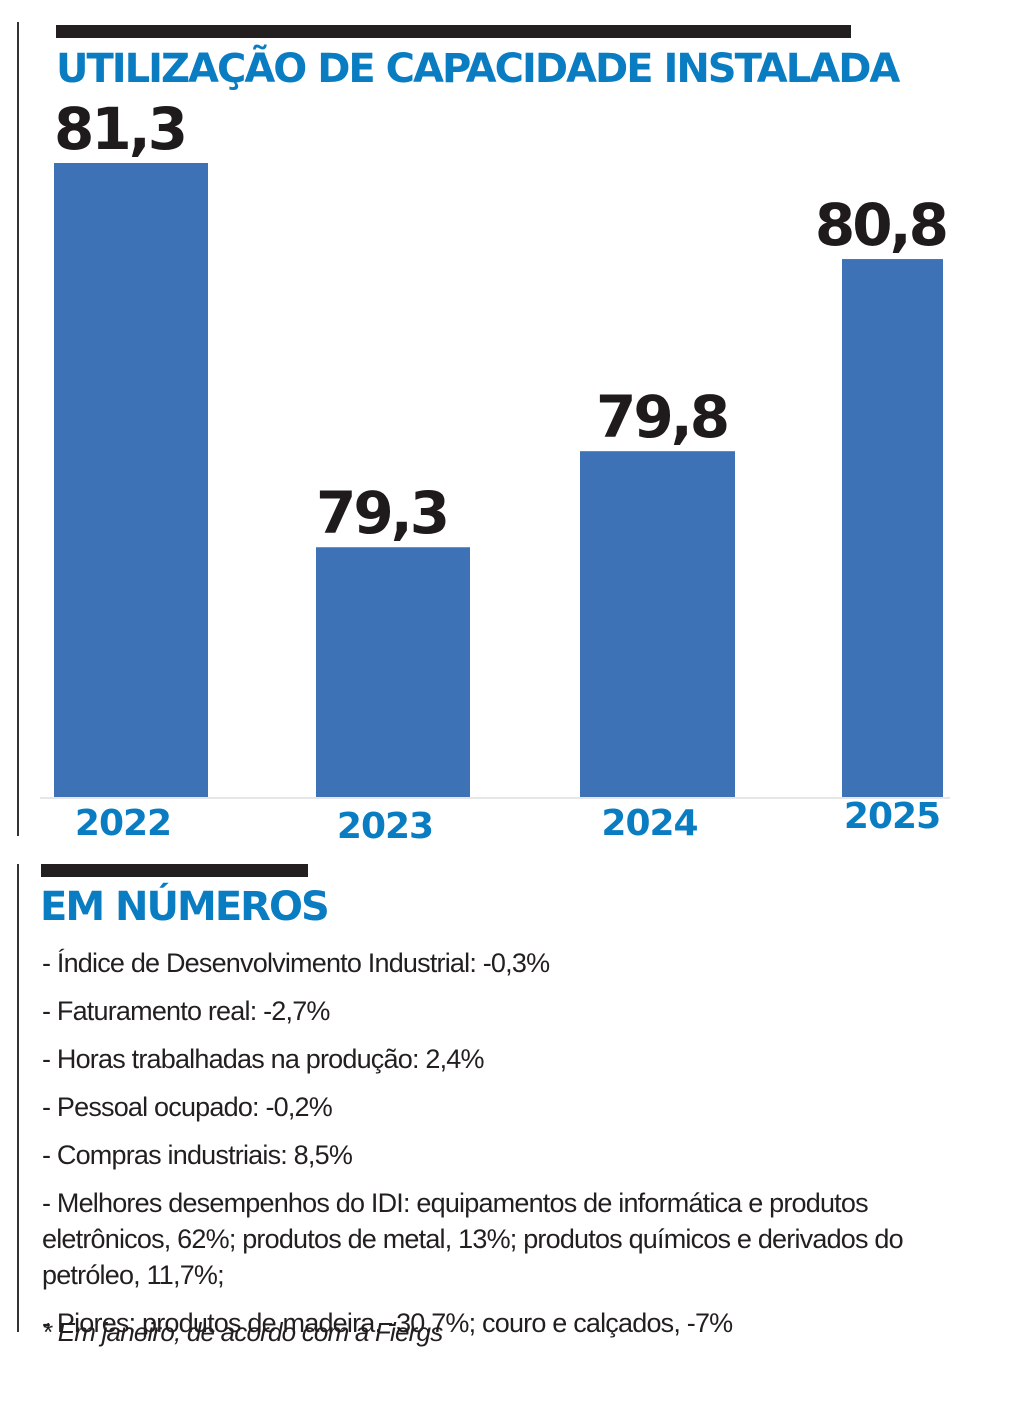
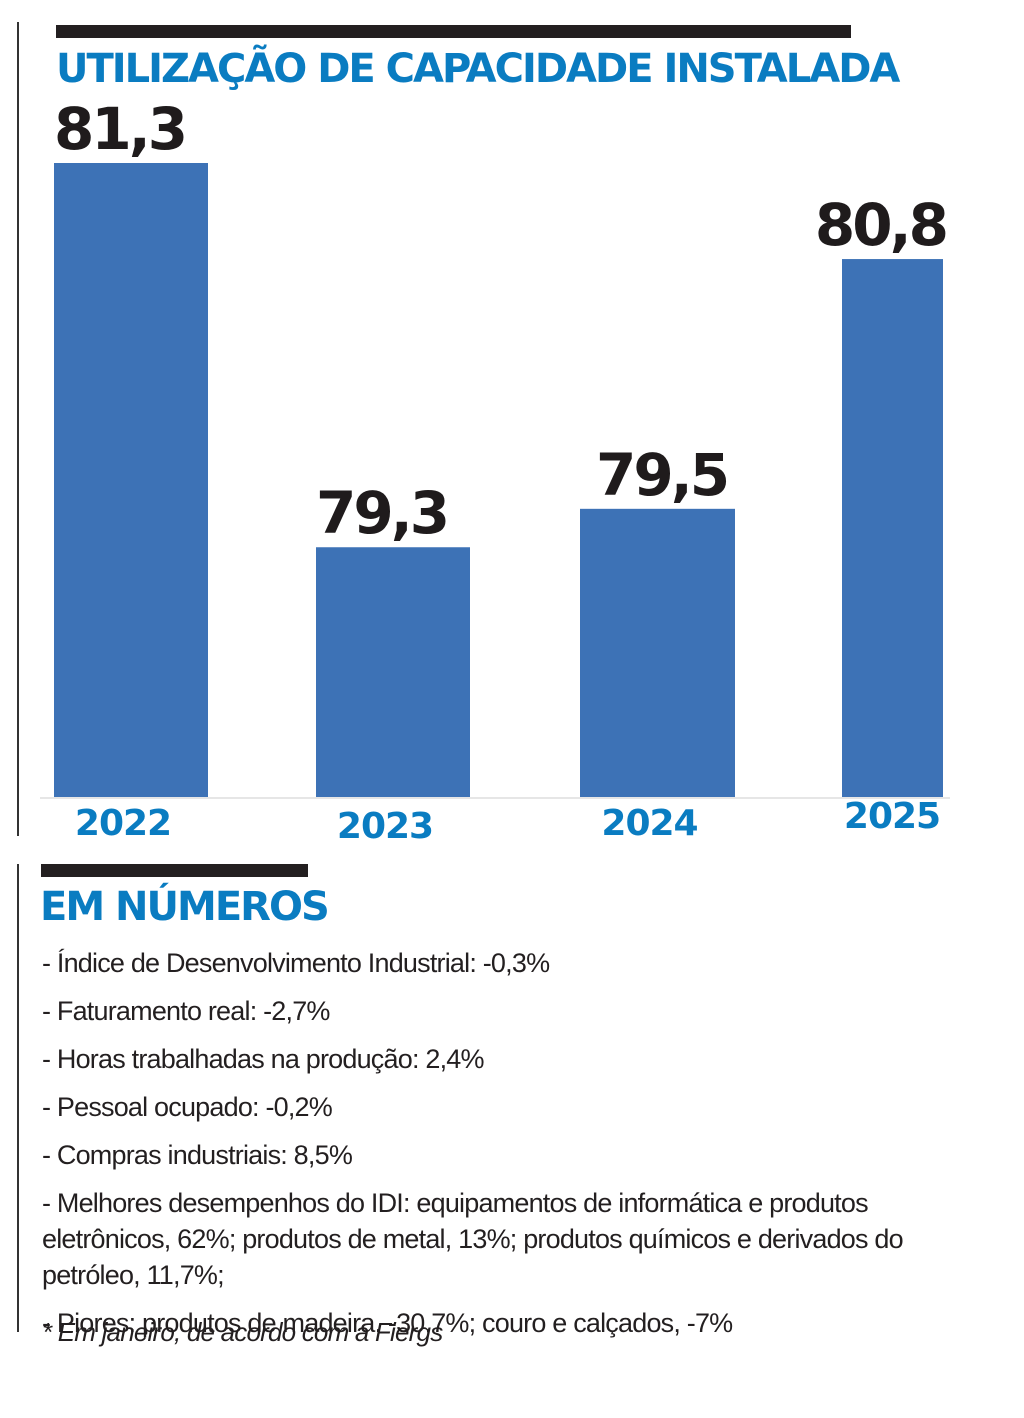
2024: 79,8 -> 79,5
